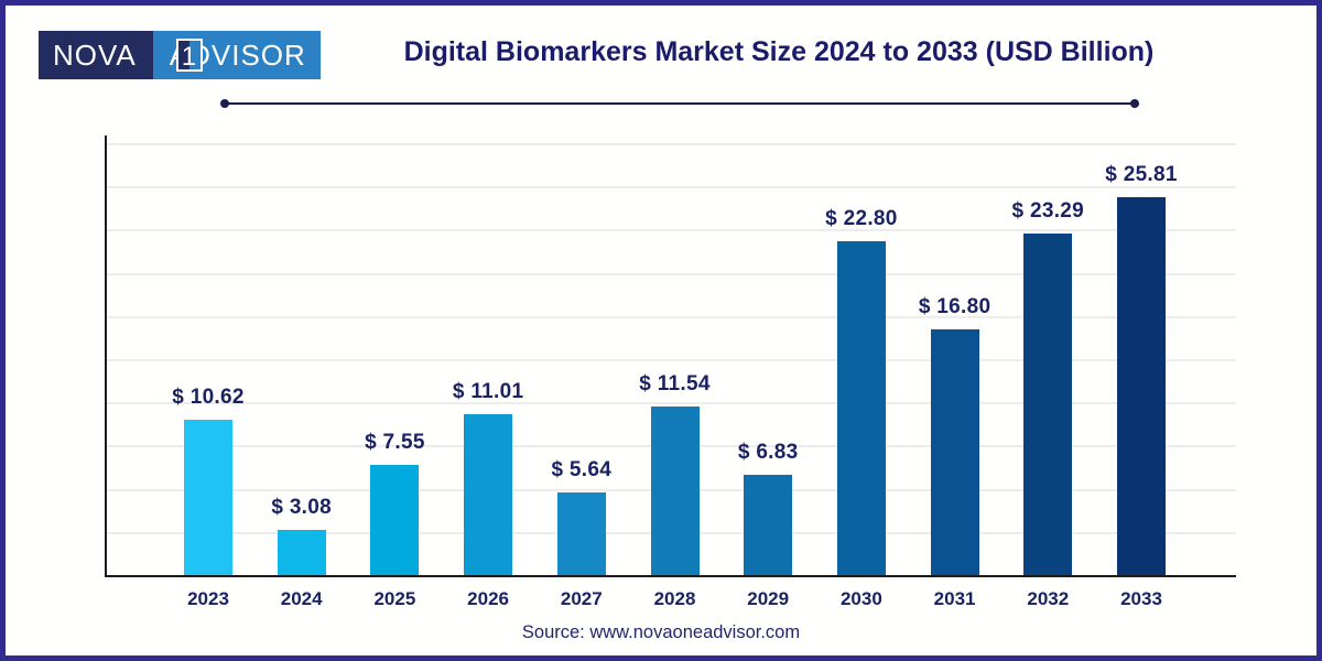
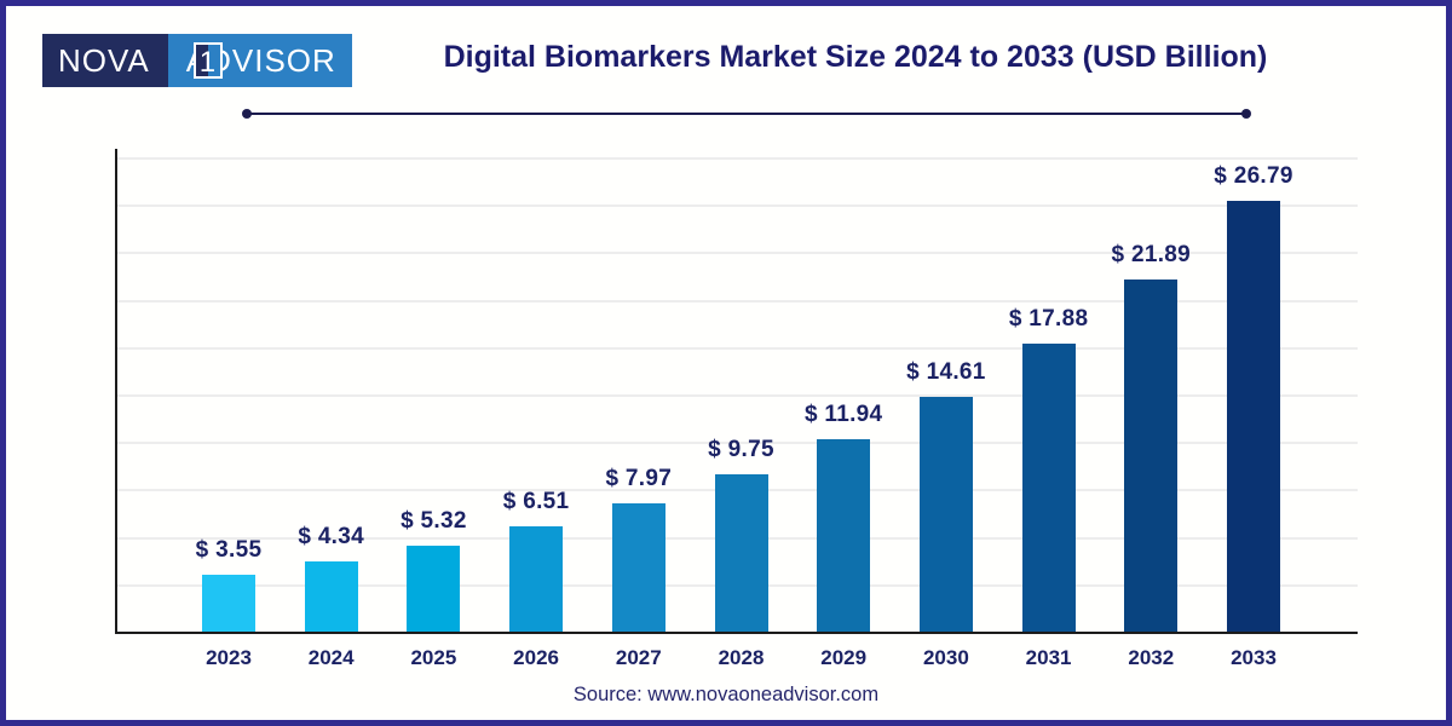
2023: 10.62 -> 3.55
2024: 3.08 -> 4.34
2025: 7.55 -> 5.32
2026: 11.01 -> 6.51
2027: 5.64 -> 7.97
2028: 11.54 -> 9.75
2029: 6.83 -> 11.94
2030: 22.80 -> 14.61
2031: 16.80 -> 17.88
2032: 23.29 -> 21.89
2033: 25.81 -> 26.79
